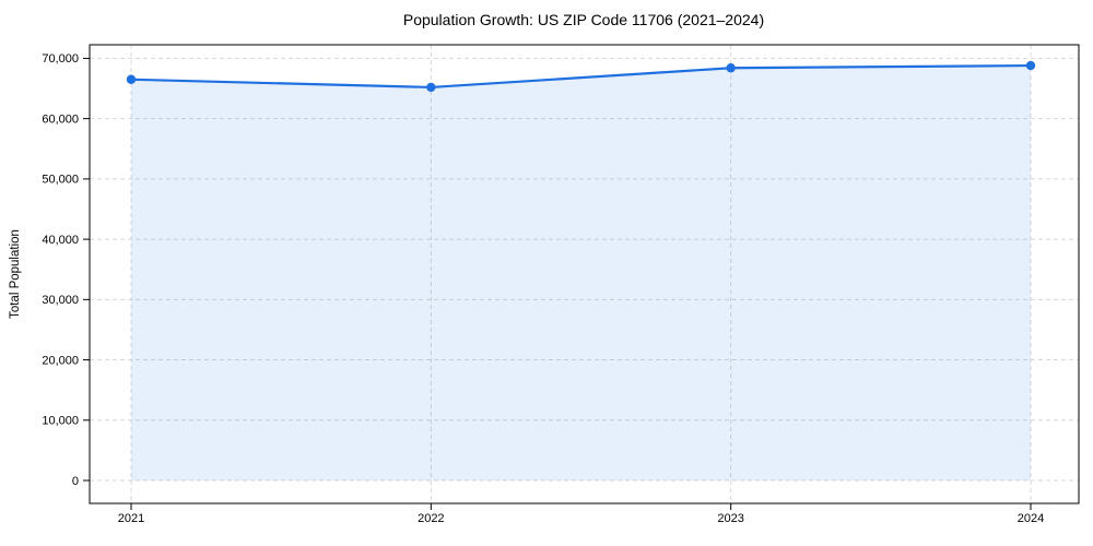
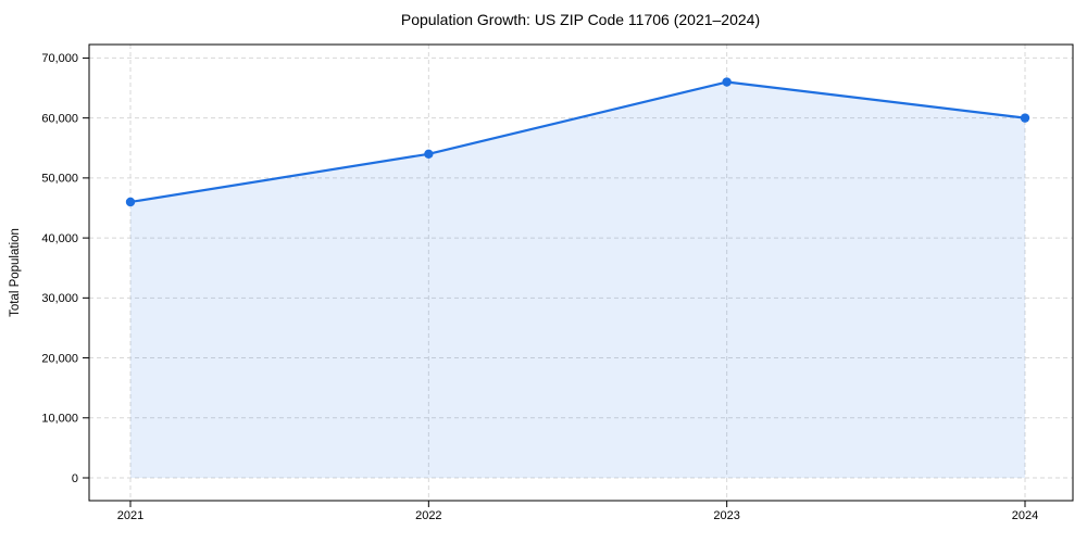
2021: 66000 -> 46000
2022: 65000 -> 54000
2023: 68000 -> 66000
2024: 69000 -> 60000
